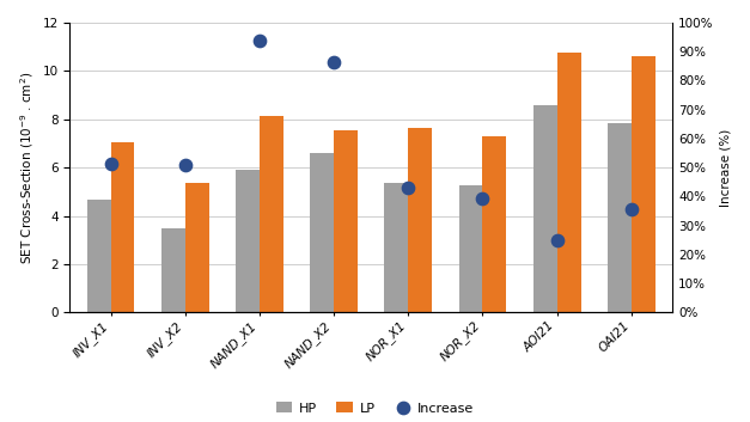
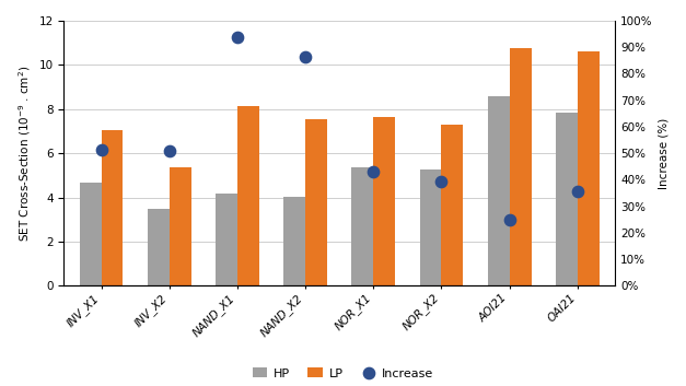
HP/NAND_X1: 5.90 -> 4.20
HP/NAND_X2: 6.60 -> 4.05
